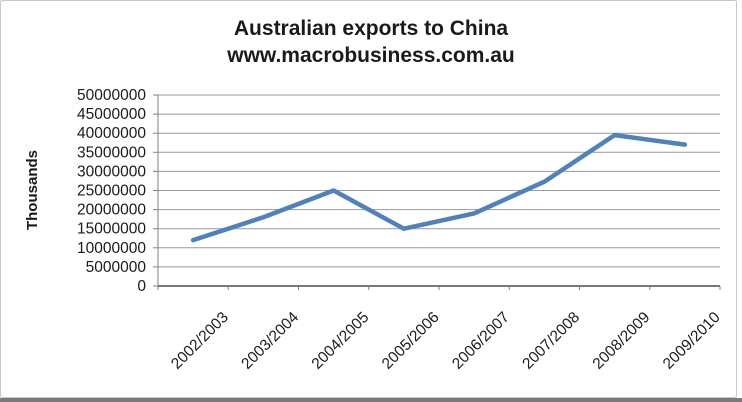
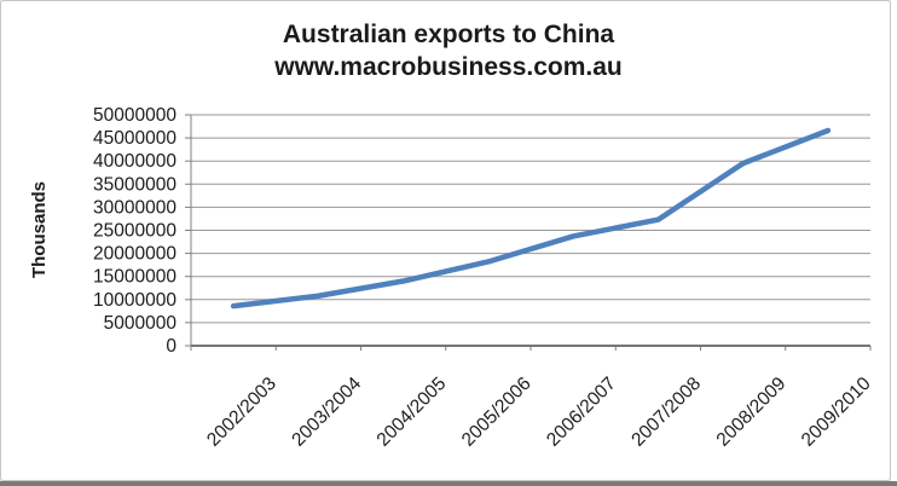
2002/2003: 12000000 -> 9000000
2003/2004: 18000000 -> 11000000
2004/2005: 25000000 -> 14000000
2005/2006: 15000000 -> 18000000
2006/2007: 19000000 -> 24000000
2009/2010: 37000000 -> 47000000
